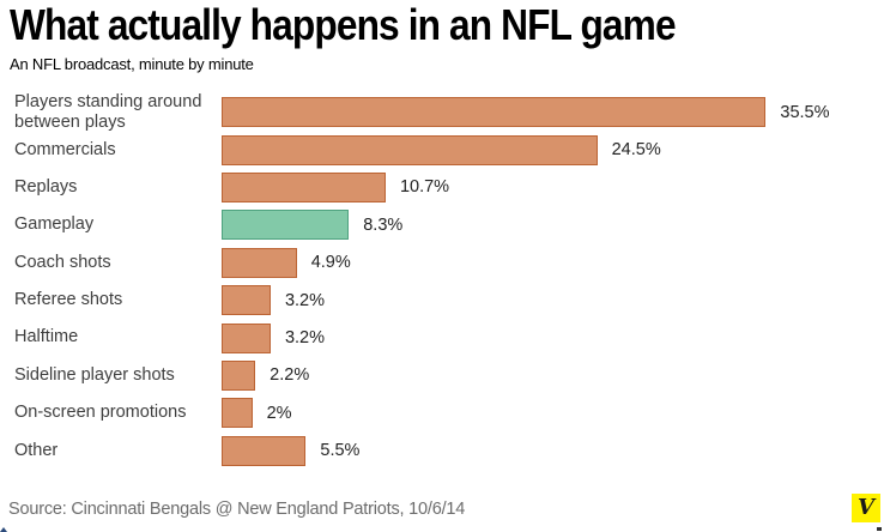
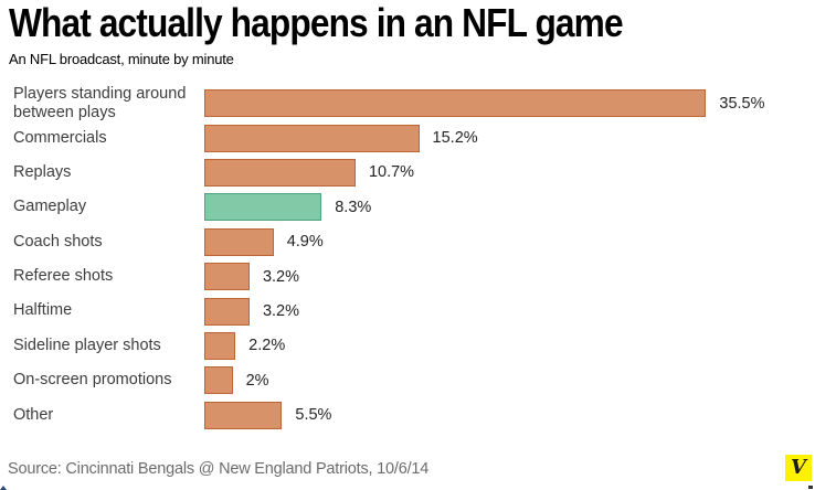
Commercials: 24.5% -> 15.2%
